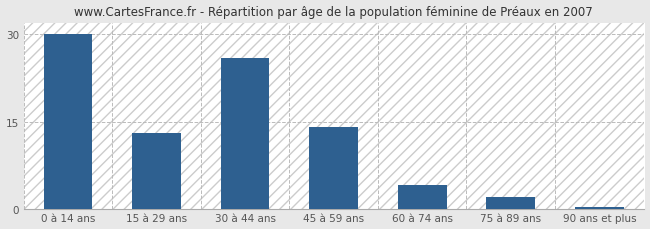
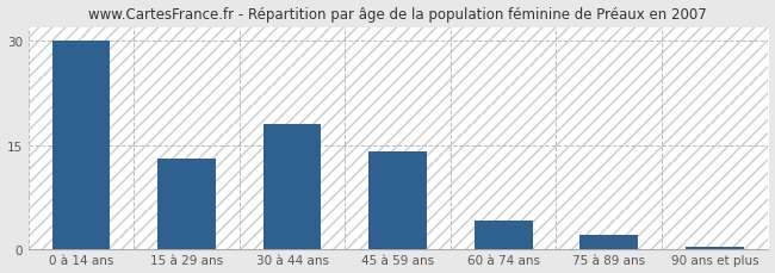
30 à 44 ans: 26.0 -> 18.0
